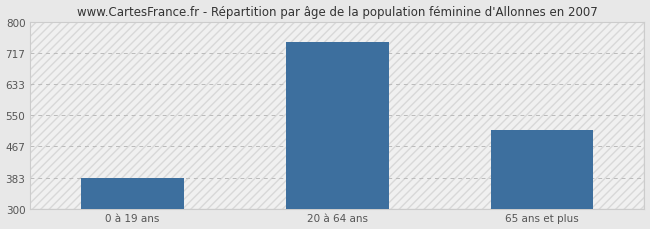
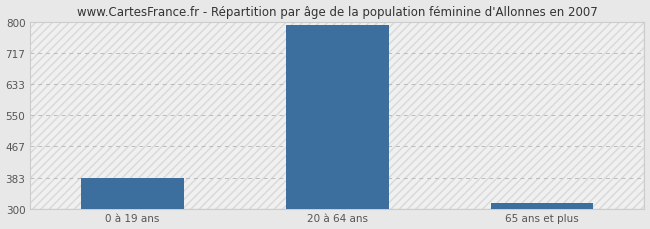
20 à 64 ans: 745 -> 790
65 ans et plus: 510 -> 315
